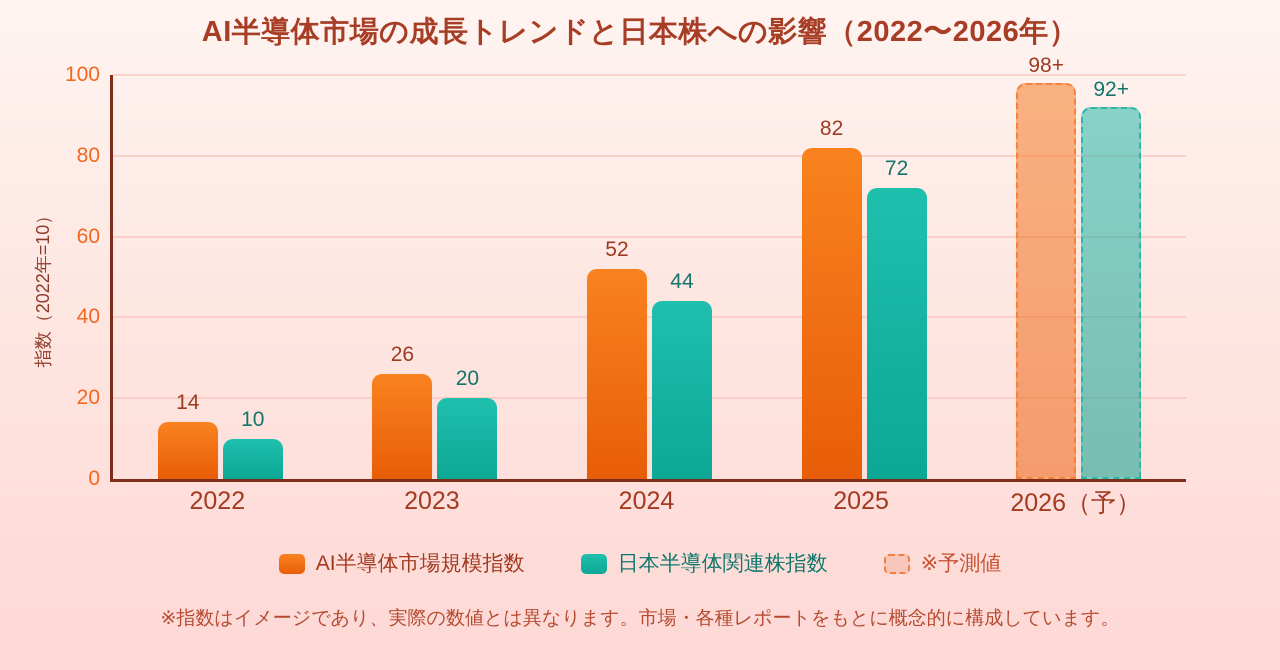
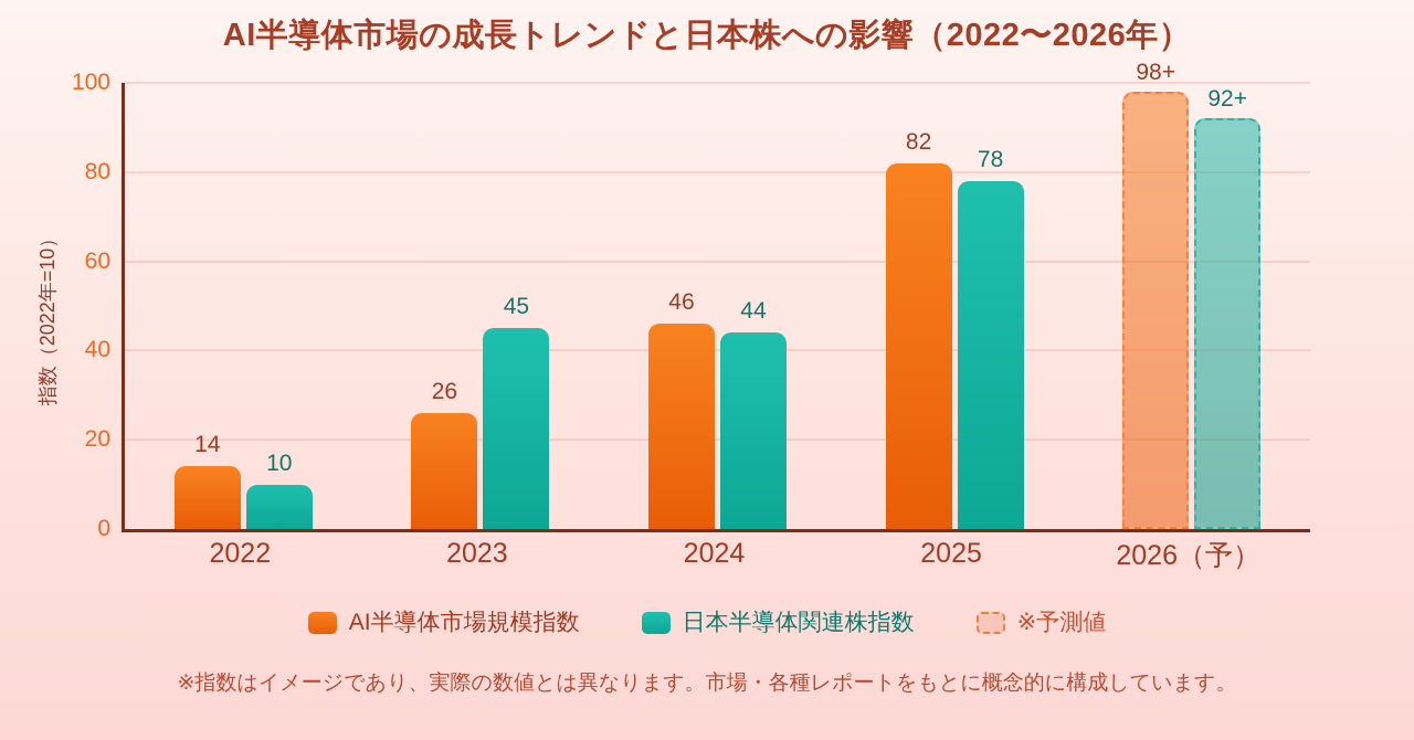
日本半導体関連株指数/2023: 20 -> 45
AI半導体市場規模指数/2024: 52 -> 46
日本半導体関連株指数/2025: 72 -> 78
